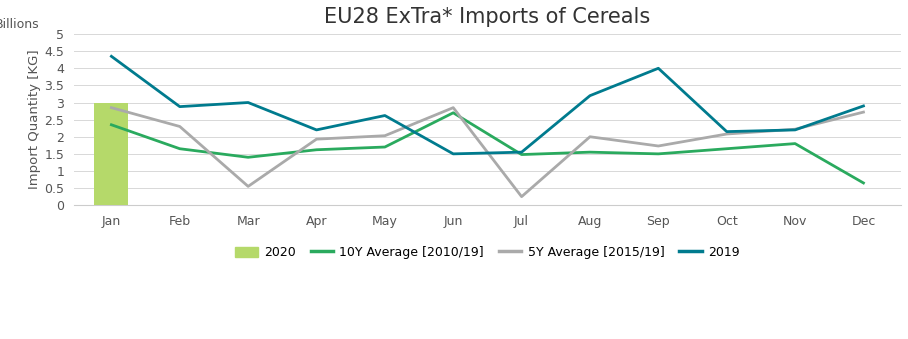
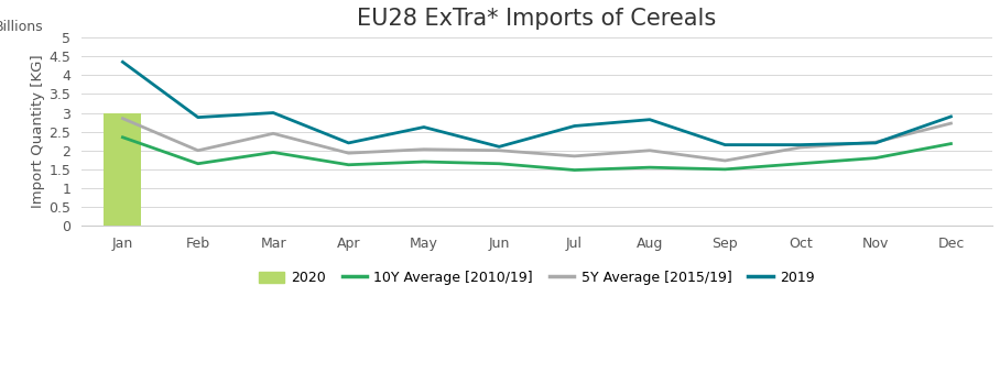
5Y Average [2015/19]/Feb: 2.30 -> 2.00
10Y Average [2010/19]/Mar: 1.40 -> 1.95
5Y Average [2015/19]/Mar: 0.55 -> 2.45
10Y Average [2010/19]/Jun: 2.70 -> 1.65
5Y Average [2015/19]/Jun: 2.85 -> 2.00
2019/Jun: 1.50 -> 2.10
5Y Average [2015/19]/Jul: 0.25 -> 1.85
2019/Jul: 1.55 -> 2.65
2019/Aug: 3.20 -> 2.82
2019/Sep: 4.00 -> 2.15
10Y Average [2010/19]/Dec: 0.65 -> 2.18
